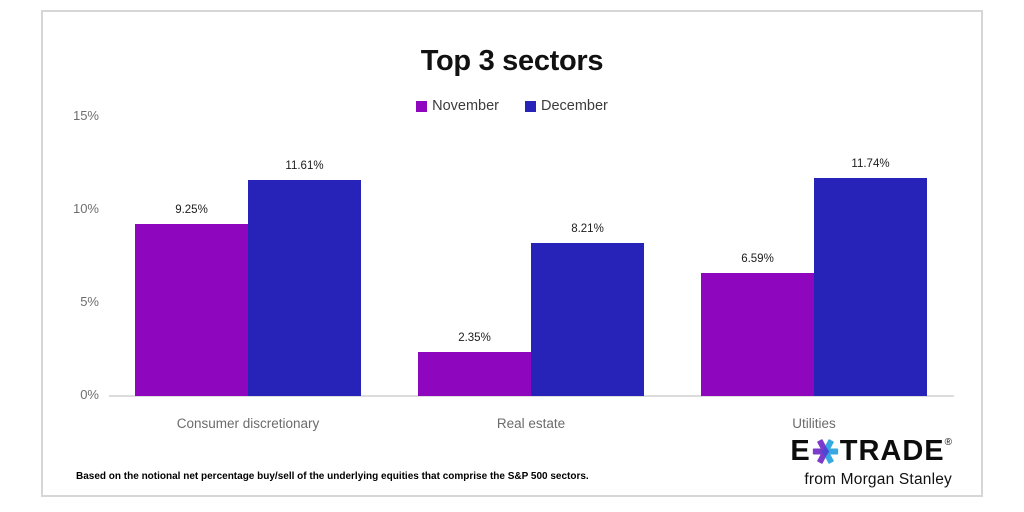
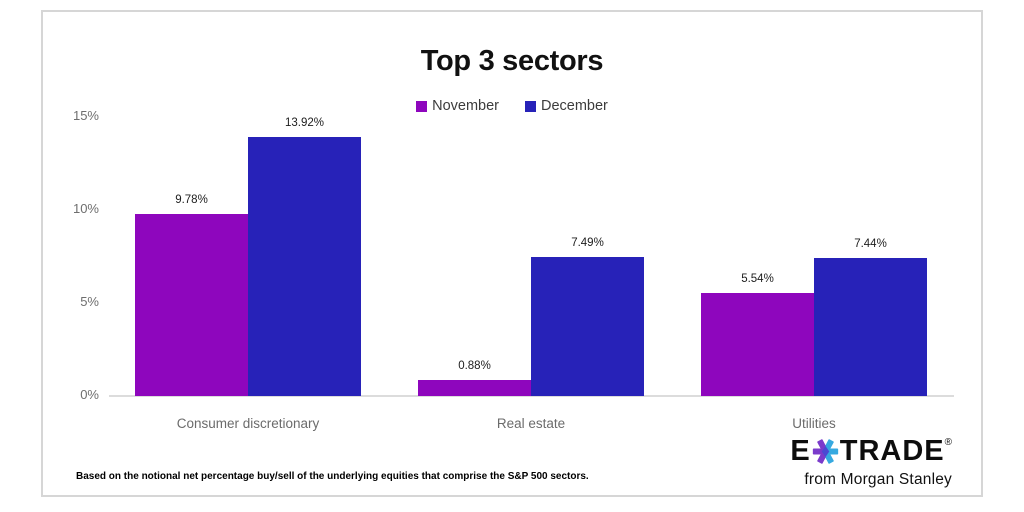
November/Consumer discretionary: 9.25% -> 9.78%
December/Consumer discretionary: 11.61% -> 13.92%
November/Real estate: 2.35% -> 0.88%
December/Real estate: 8.21% -> 7.49%
November/Utilities: 6.59% -> 5.54%
December/Utilities: 11.74% -> 7.44%
